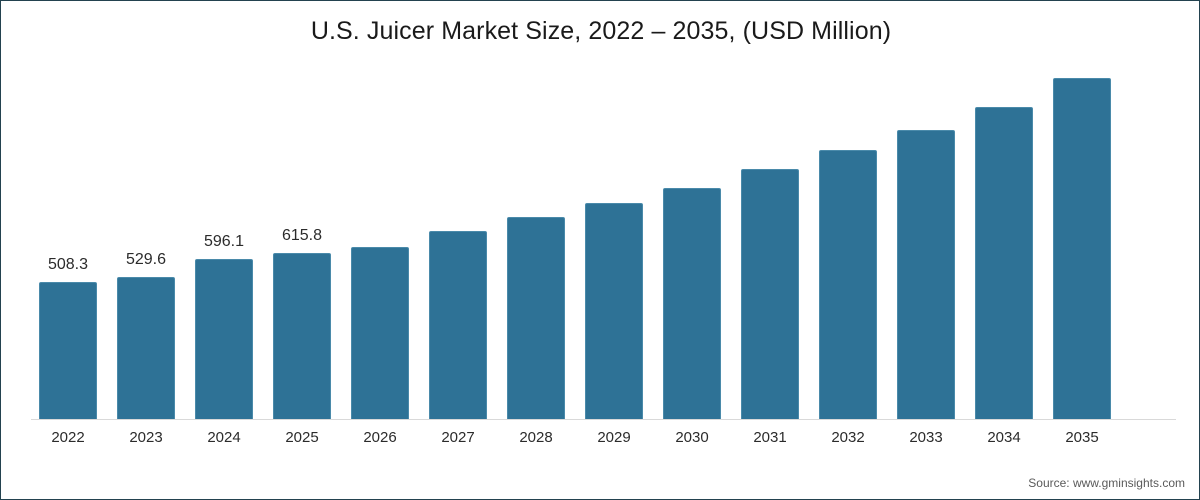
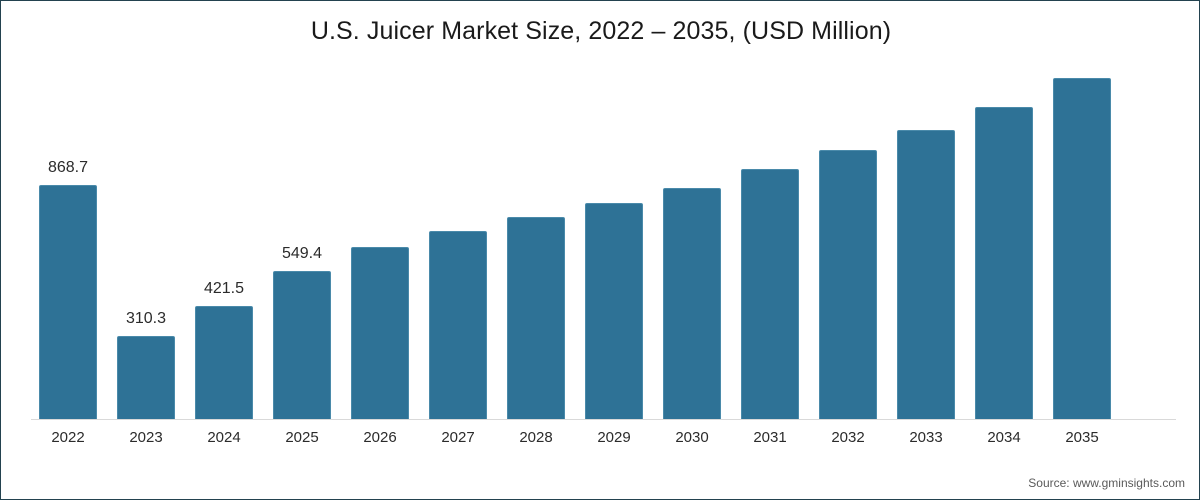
2022: 508.3 -> 868.7
2023: 529.6 -> 310.3
2024: 596.1 -> 421.5
2025: 615.8 -> 549.4
